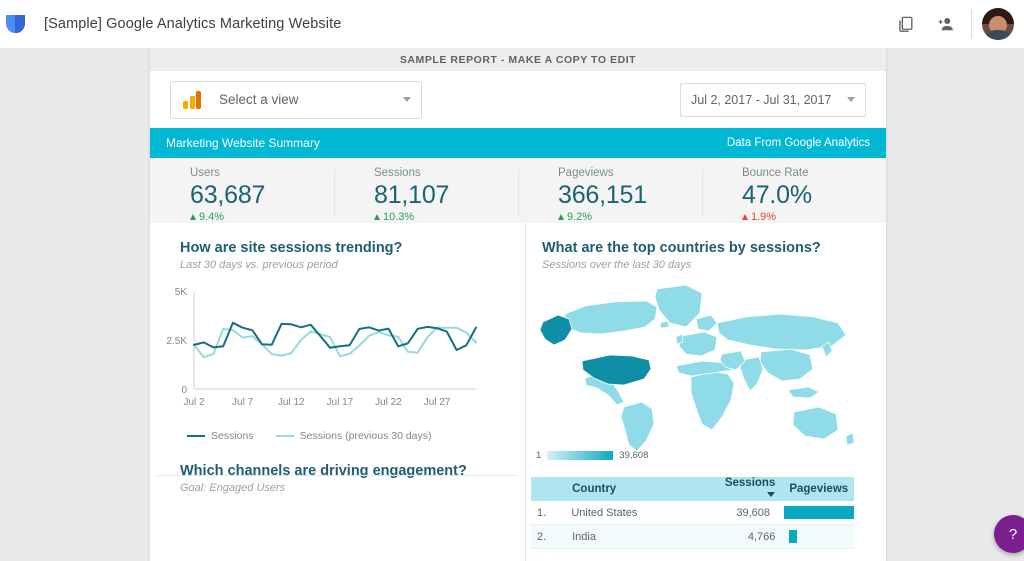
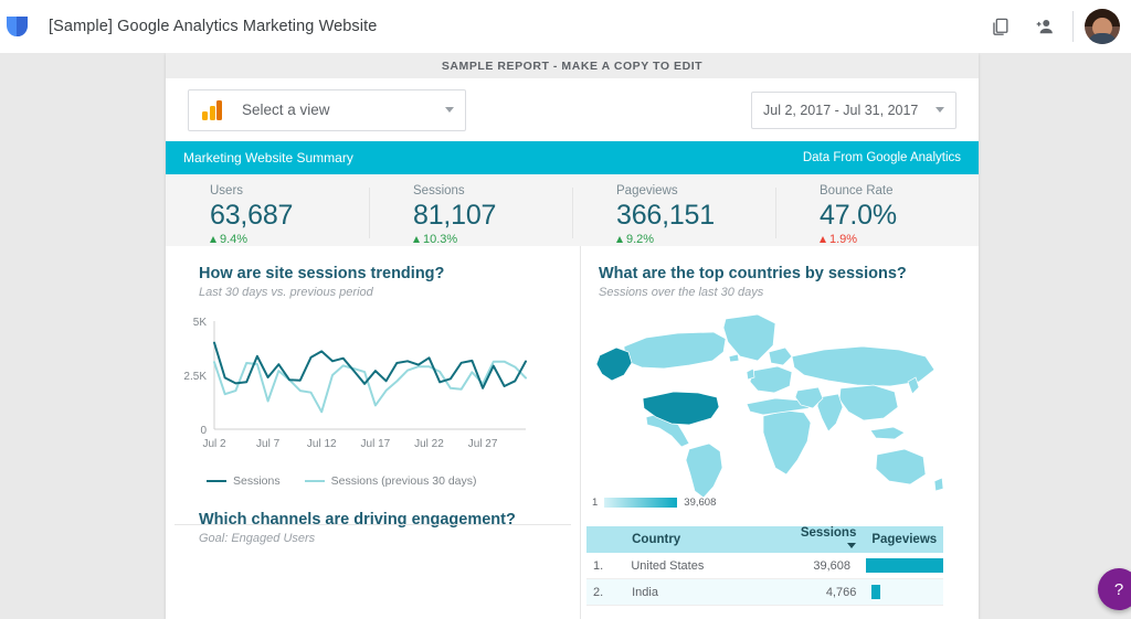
Sessions/Jul 2: 2.2K -> 4.0K
Sessions (previous 30 days)/Jul 2: 2.3K -> 3.1K
Sessions/Jul 7: 3.1K -> 2.4K
Sessions (previous 30 days)/Jul 7: 2.6K -> 1.3K
Sessions/Jul 12: 3.3K -> 3.6K
Sessions (previous 30 days)/Jul 12: 1.8K -> 0.8K
Sessions/Jul 17: 2.2K -> 2.7K
Sessions (previous 30 days)/Jul 17: 1.7K -> 1.1K
Sessions/Jul 22: 3.1K -> 3.3K
Sessions (previous 30 days)/Jul 22: 2.7K -> 2.9K
Sessions/Jul 27: 3.1K -> 1.9K
Sessions (previous 30 days)/Jul 27: 3.1K -> 2.1K
